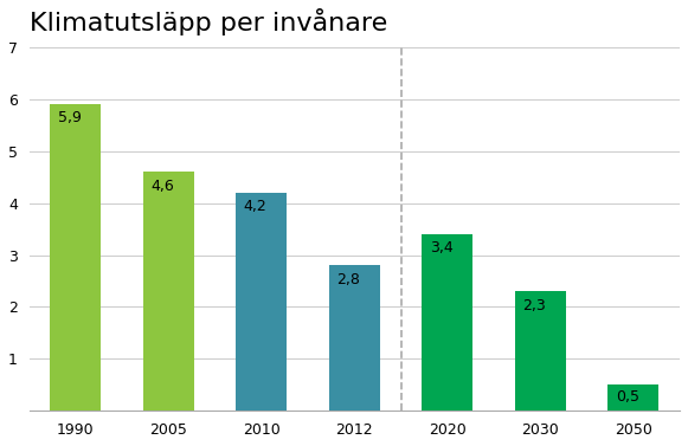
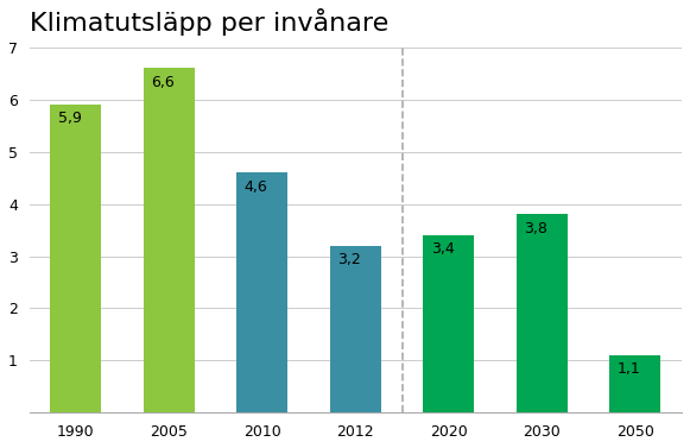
2005: 4,6 -> 6,6
2010: 4,2 -> 4,6
2012: 2,8 -> 3,2
2030: 2,3 -> 3,8
2050: 0,5 -> 1,1
